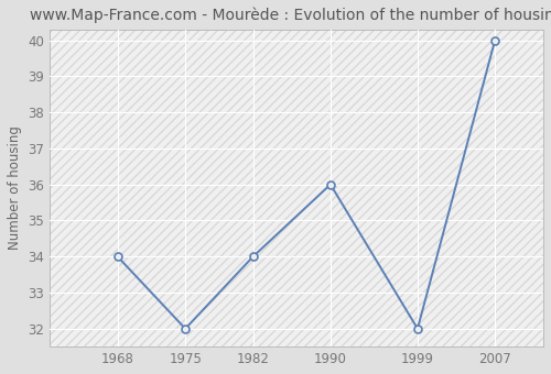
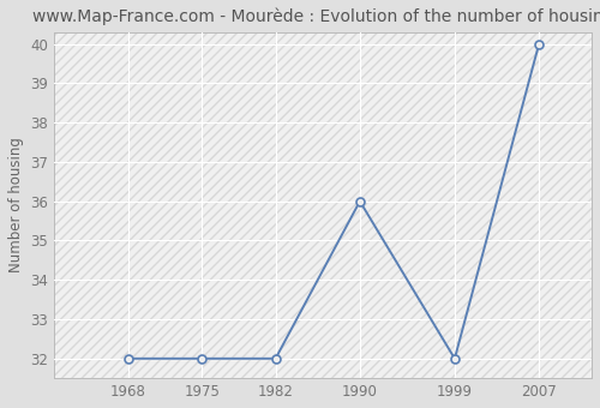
1968: 34 -> 32
1982: 34 -> 32
